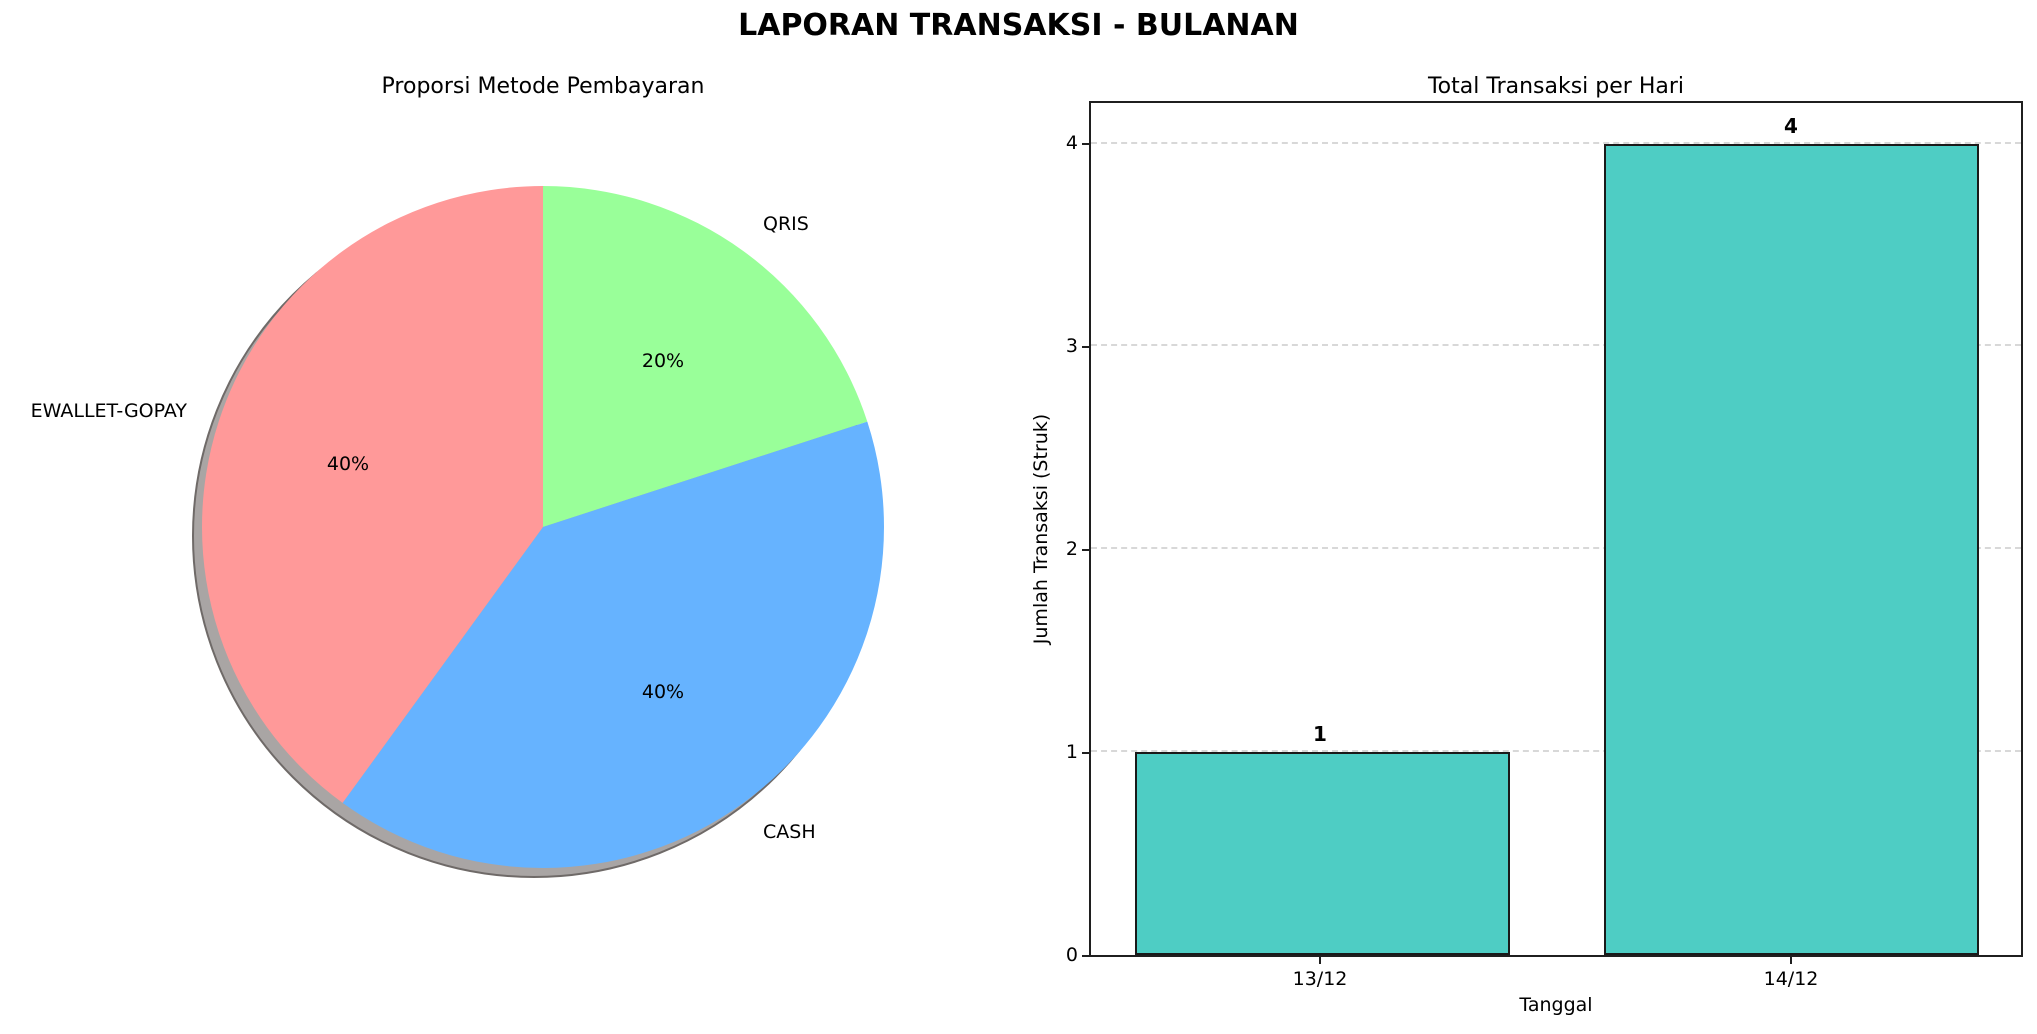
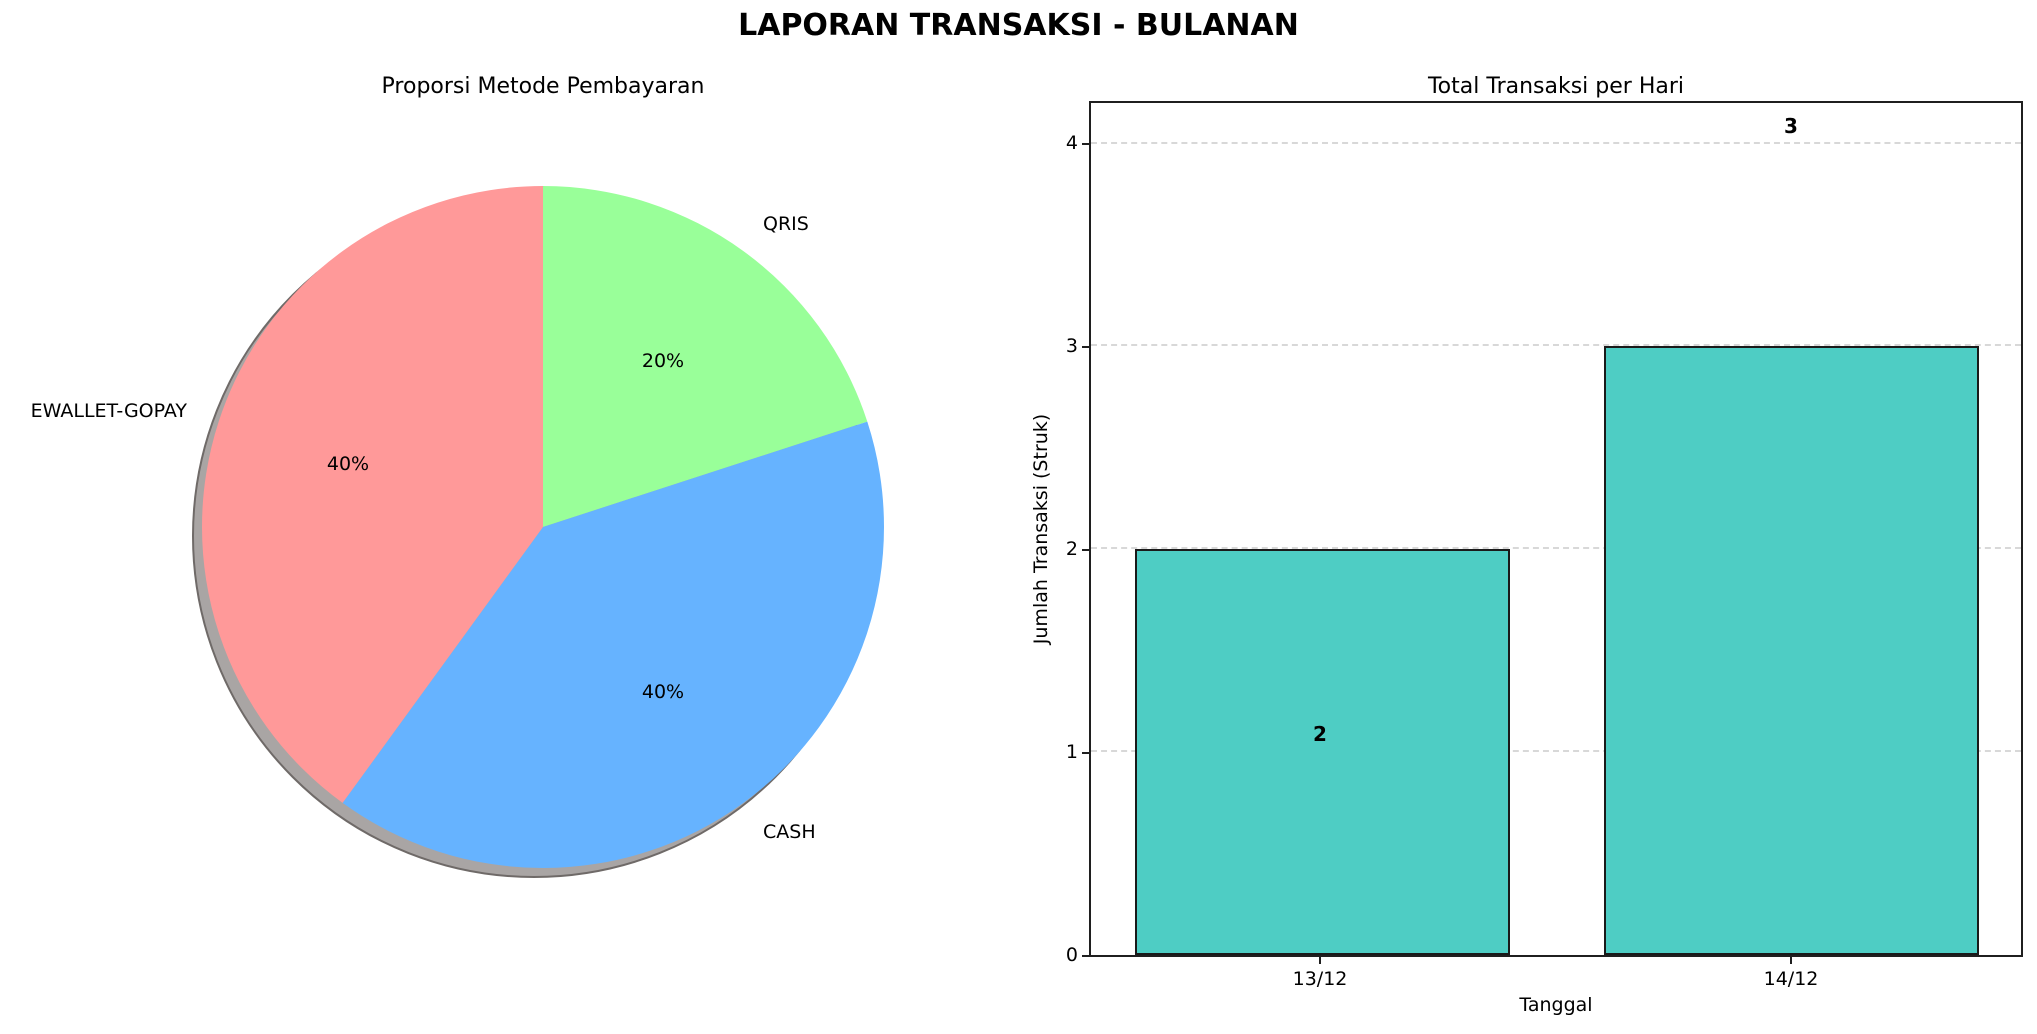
Total Transaksi per Hari/13/12: 1 -> 2
Total Transaksi per Hari/14/12: 4 -> 3
